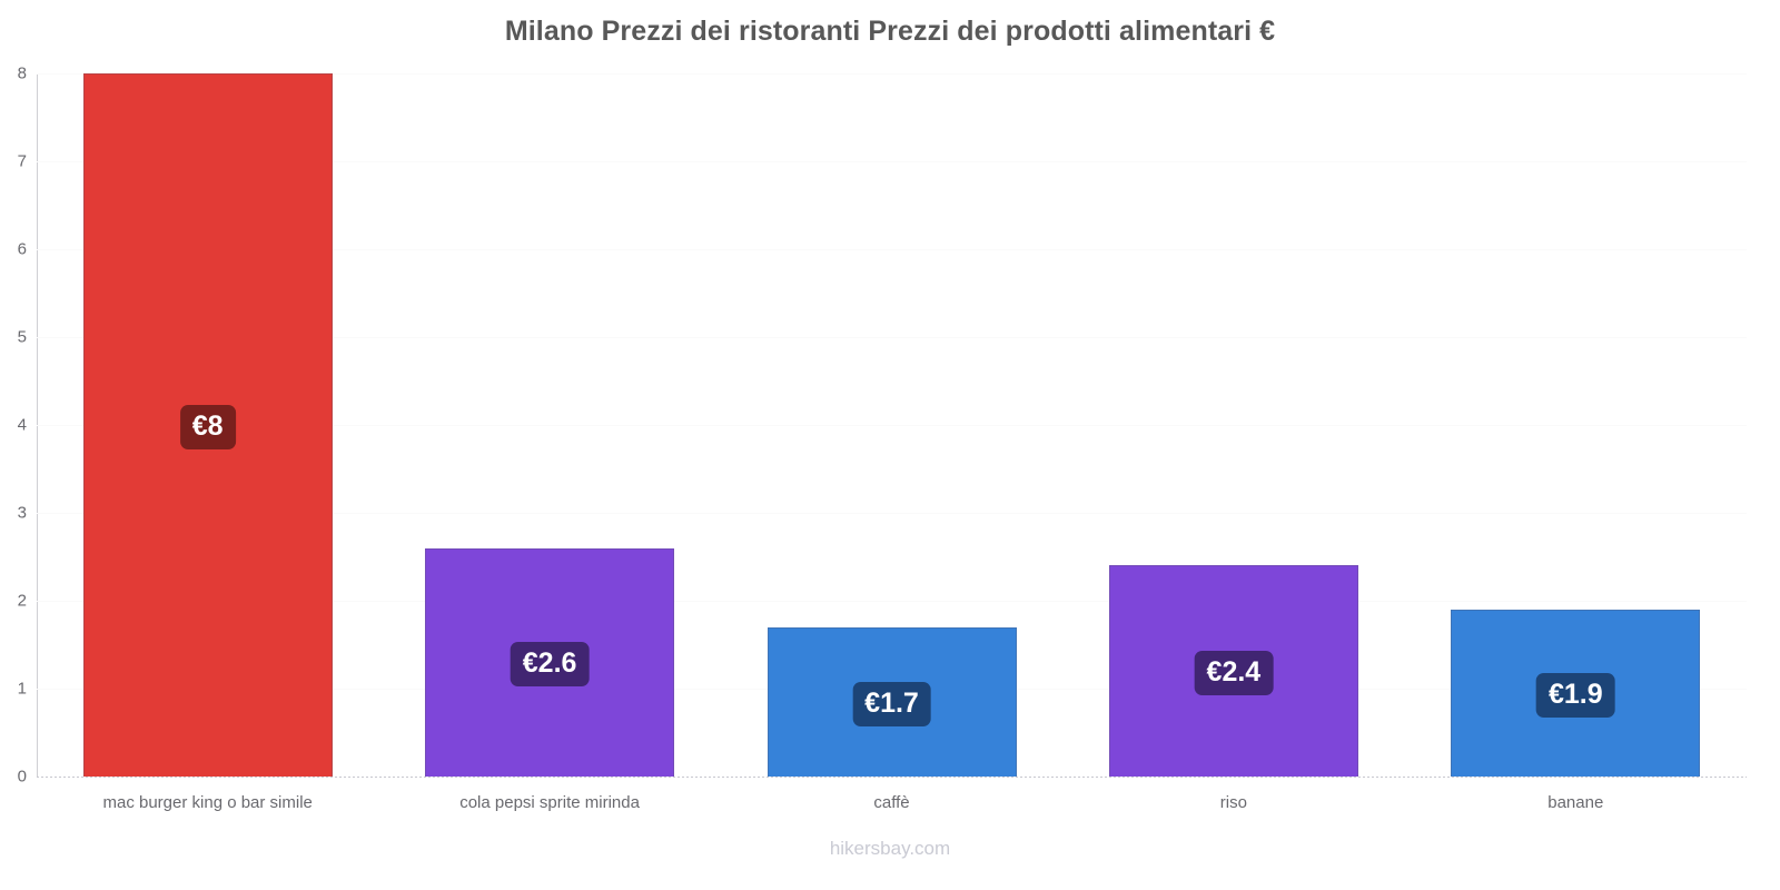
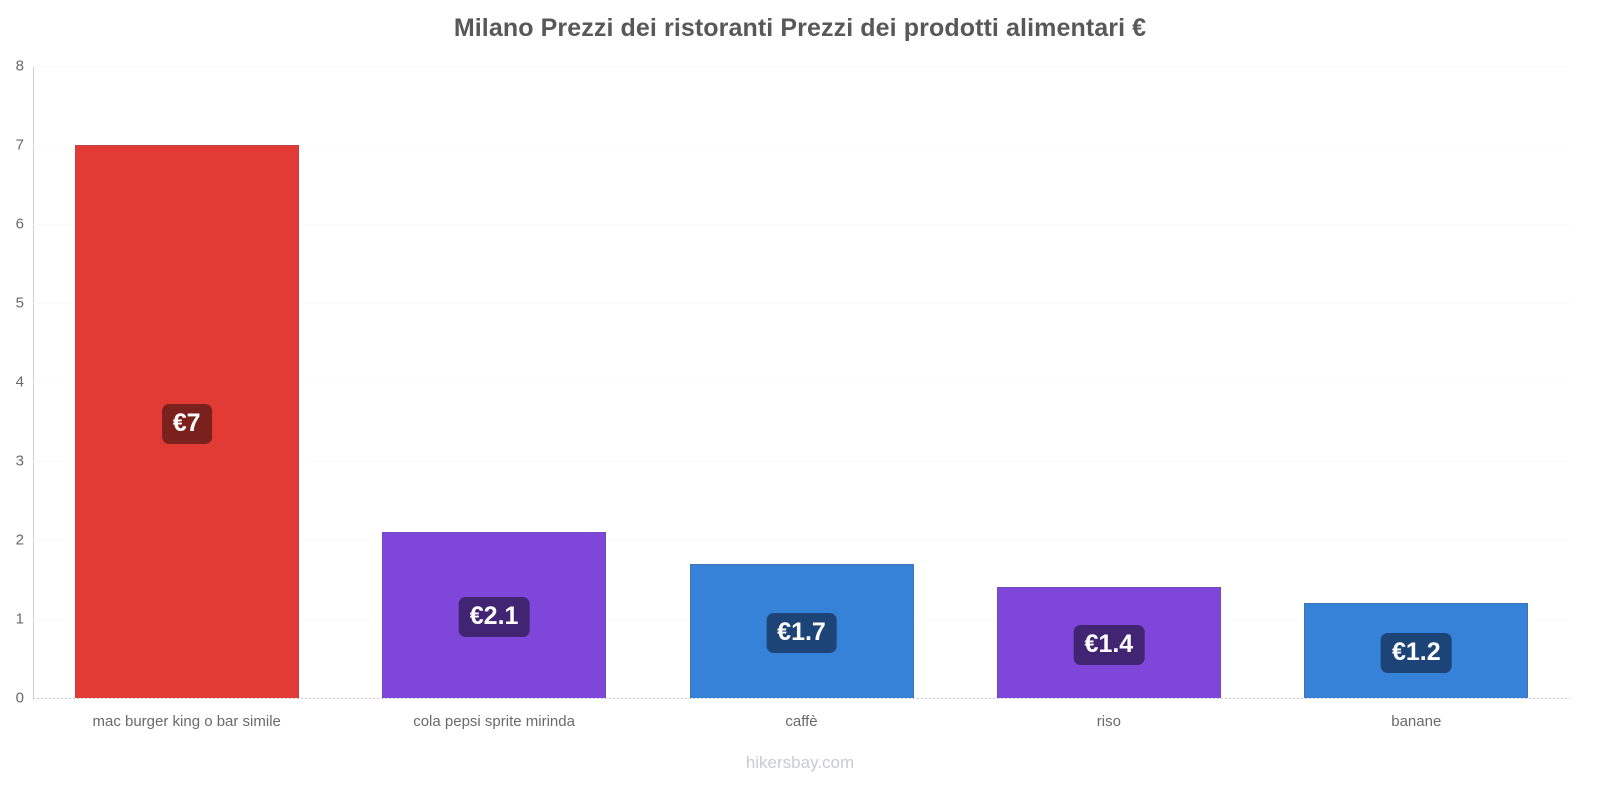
mac burger king o bar simile: €8 -> €7
cola pepsi sprite mirinda: €2.6 -> €2.1
riso: €2.4 -> €1.4
banane: €1.9 -> €1.2
